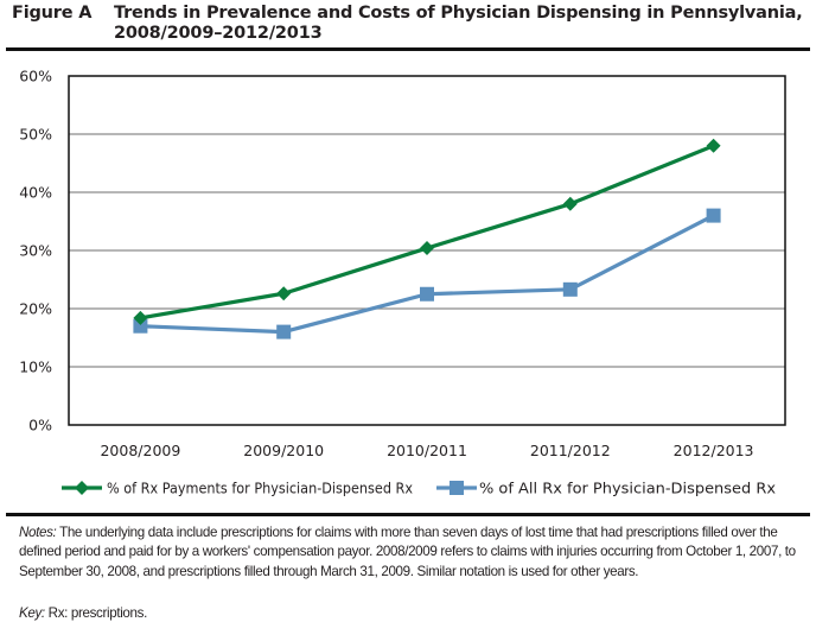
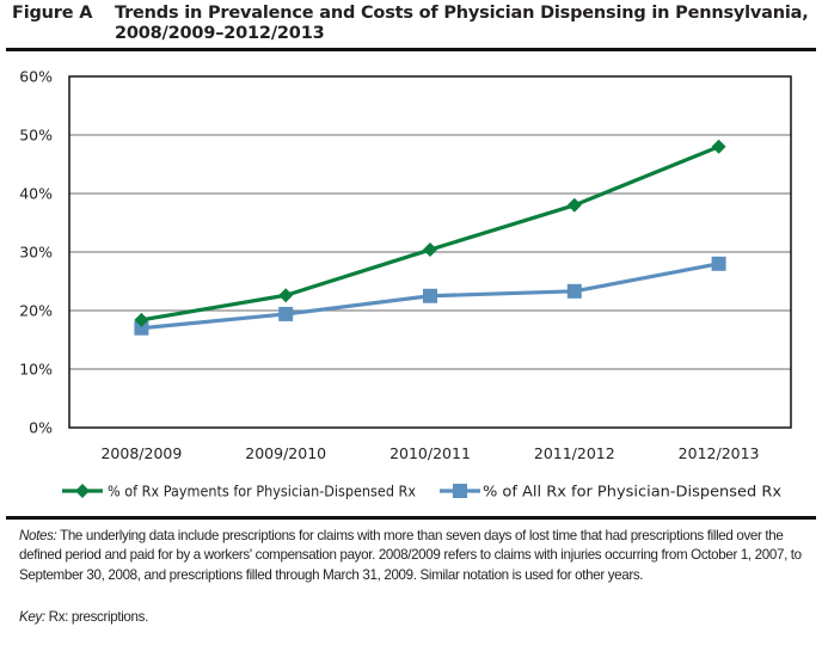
% of All Rx for Physician-Dispensed Rx/2009/2010: 16% -> 19%
% of All Rx for Physician-Dispensed Rx/2012/2013: 36% -> 28%
